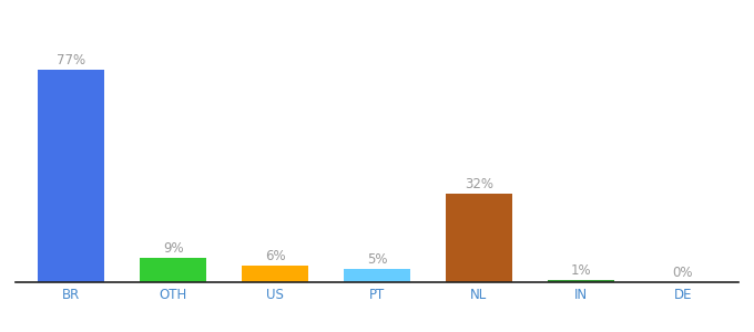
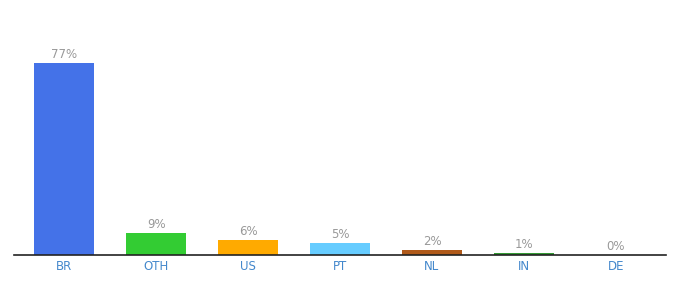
NL: 32% -> 2%
